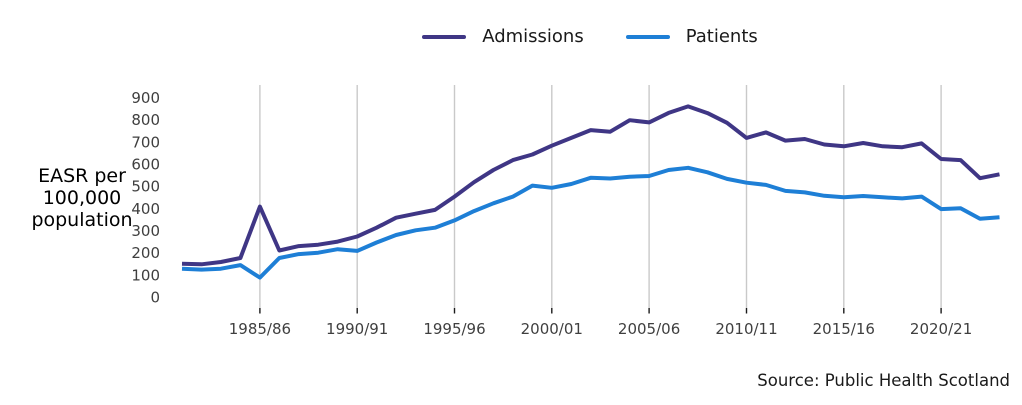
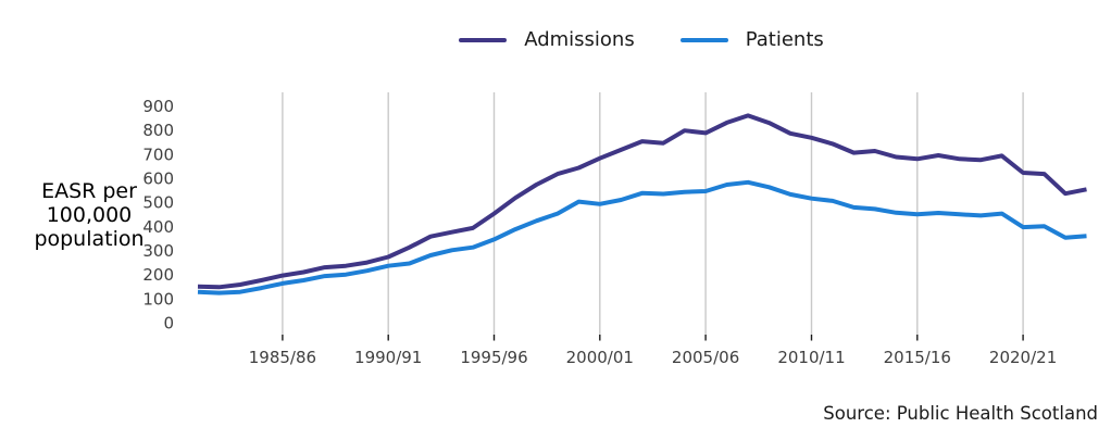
Admissions/1985/86: 410 -> 200
Patients/1985/86: 90 -> 160
Patients/1990/91: 210 -> 240
Admissions/2010/11: 720 -> 770
